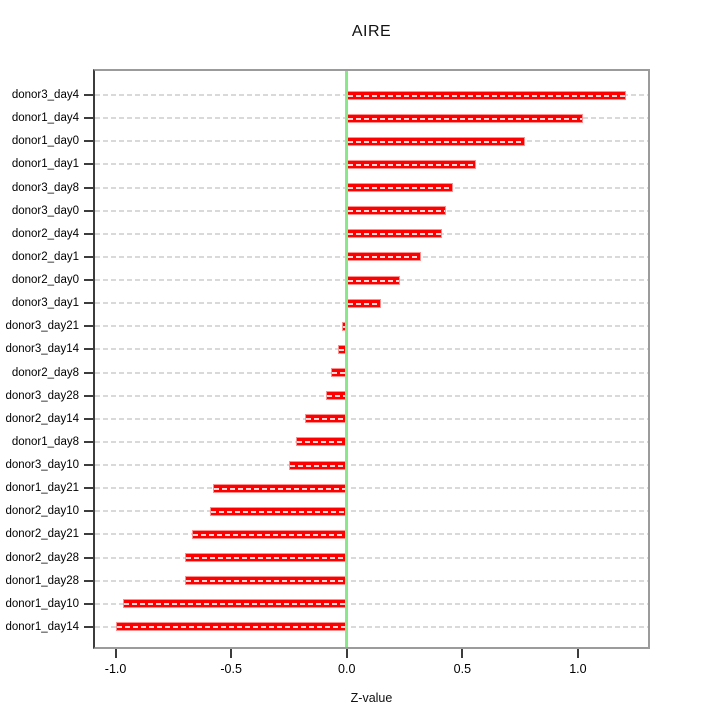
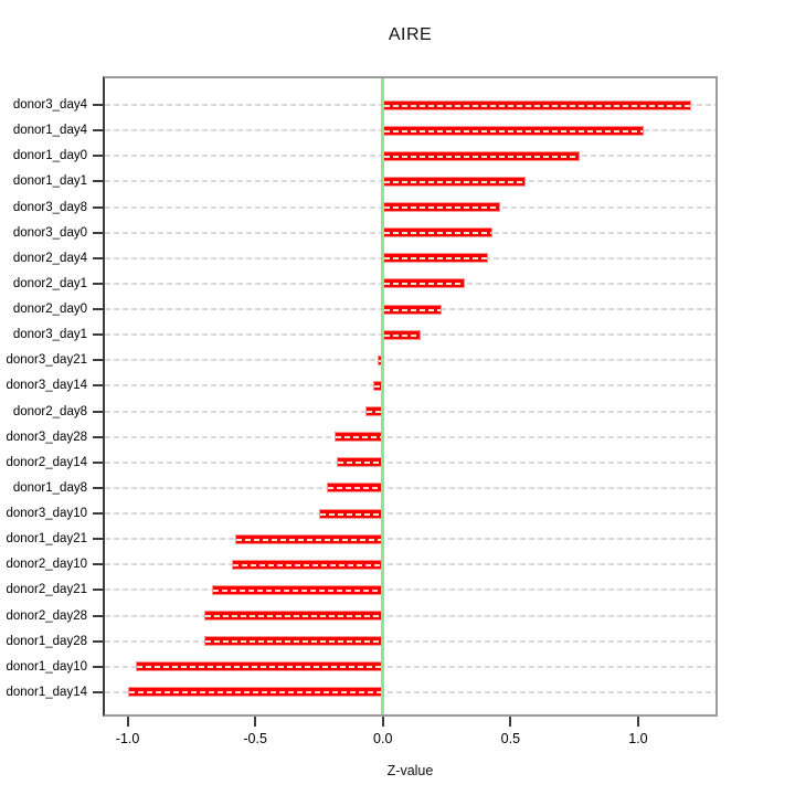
donor3_day28: -0.09 -> -0.19
